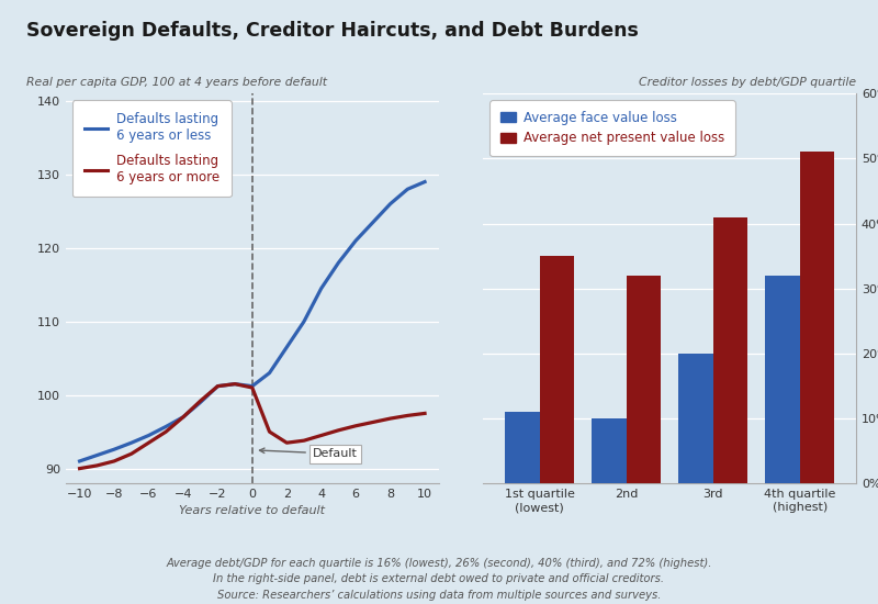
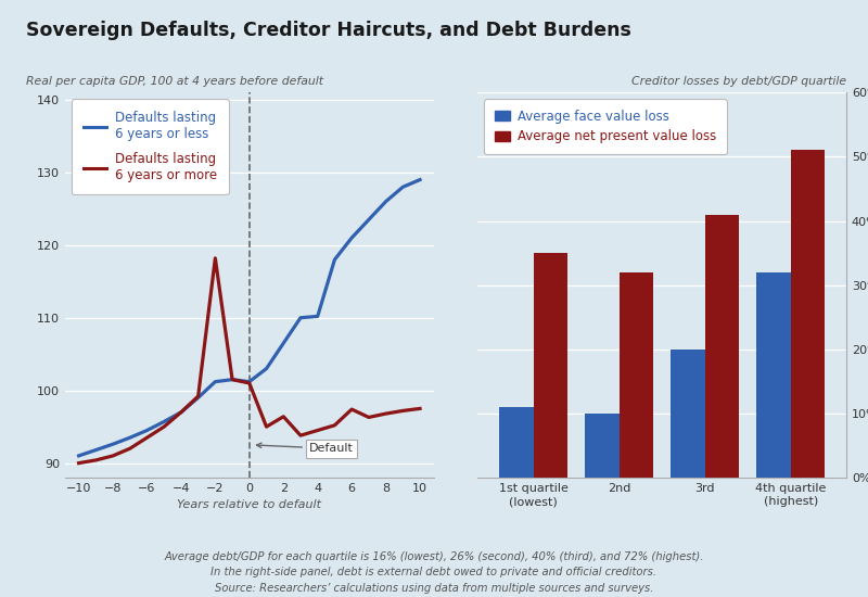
Defaults lasting 6 years or more/−2: 101.2 -> 118.2
Defaults lasting 6 years or more/2: 93.5 -> 96.4
Defaults lasting 6 years or less/4: 114.5 -> 110.2
Defaults lasting 6 years or more/6: 95.8 -> 97.4
